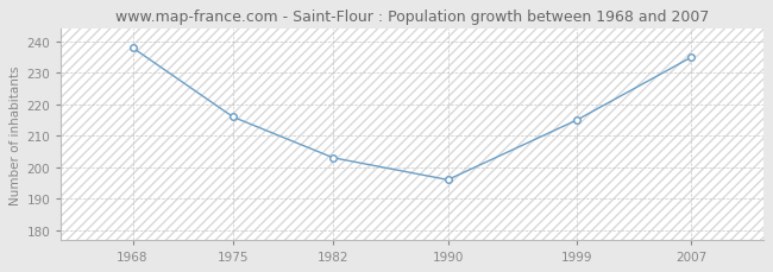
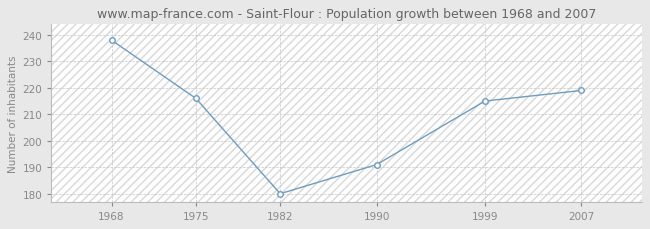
1982: 203 -> 180
1990: 196 -> 191
2007: 235 -> 219
